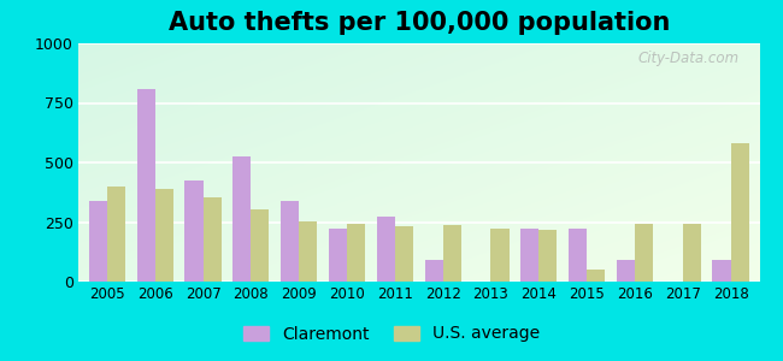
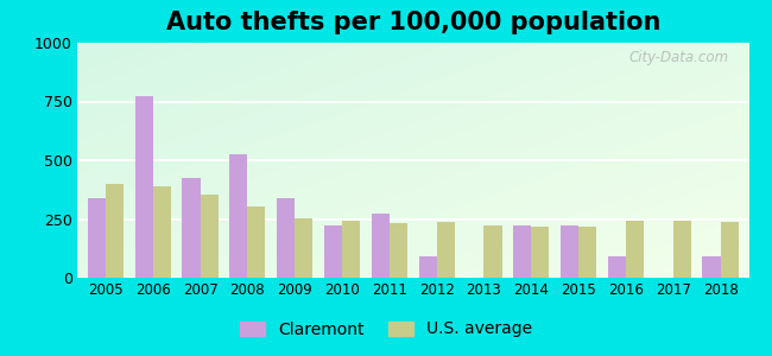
Claremont/2006: 810 -> 780
U.S. average/2015: 50 -> 220
U.S. average/2018: 580 -> 240
